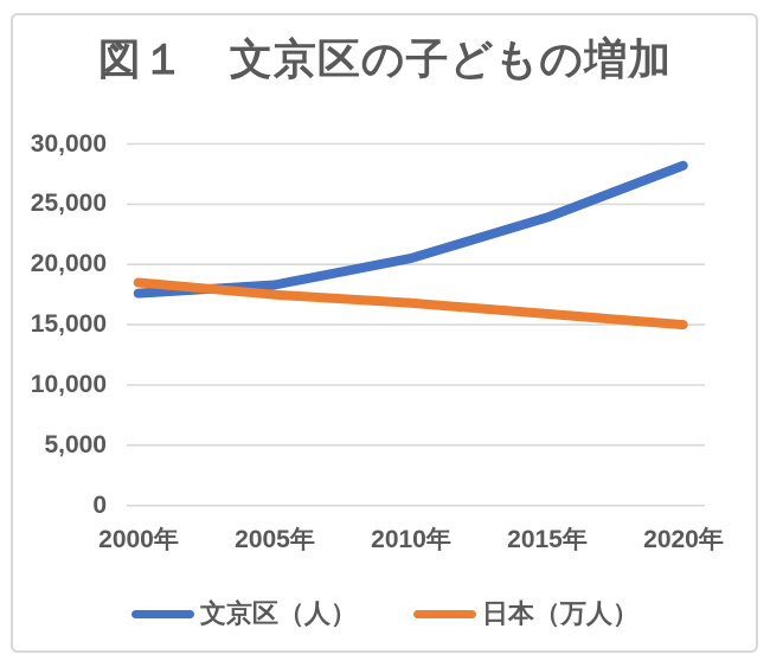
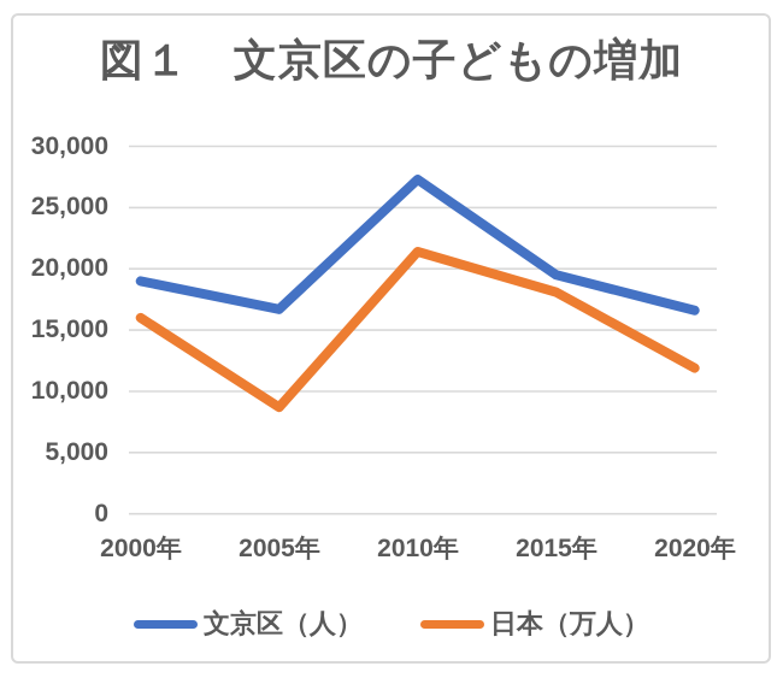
文京区（人）/2000年: 17600 -> 19000
日本（万人）/2000年: 18500 -> 16000
文京区（人）/2005年: 18300 -> 16700
日本（万人）/2005年: 17500 -> 8700
文京区（人）/2010年: 20500 -> 27300
日本（万人）/2010年: 16800 -> 21400
文京区（人）/2015年: 23900 -> 19500
日本（万人）/2015年: 15900 -> 18100
文京区（人）/2020年: 28200 -> 16600
日本（万人）/2020年: 15000 -> 11900
